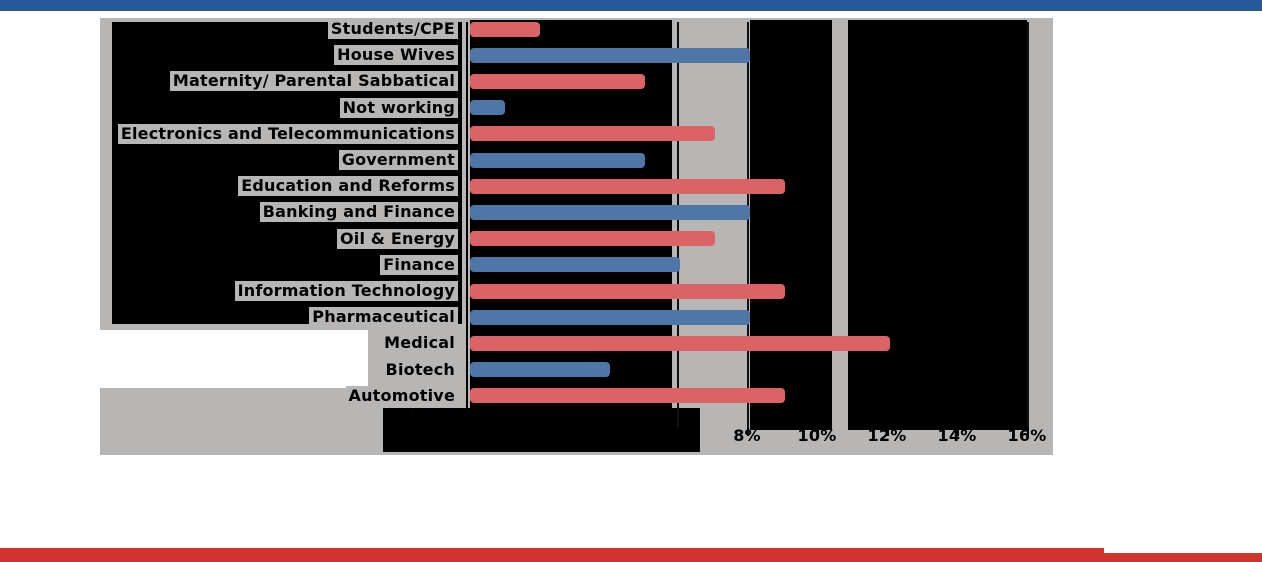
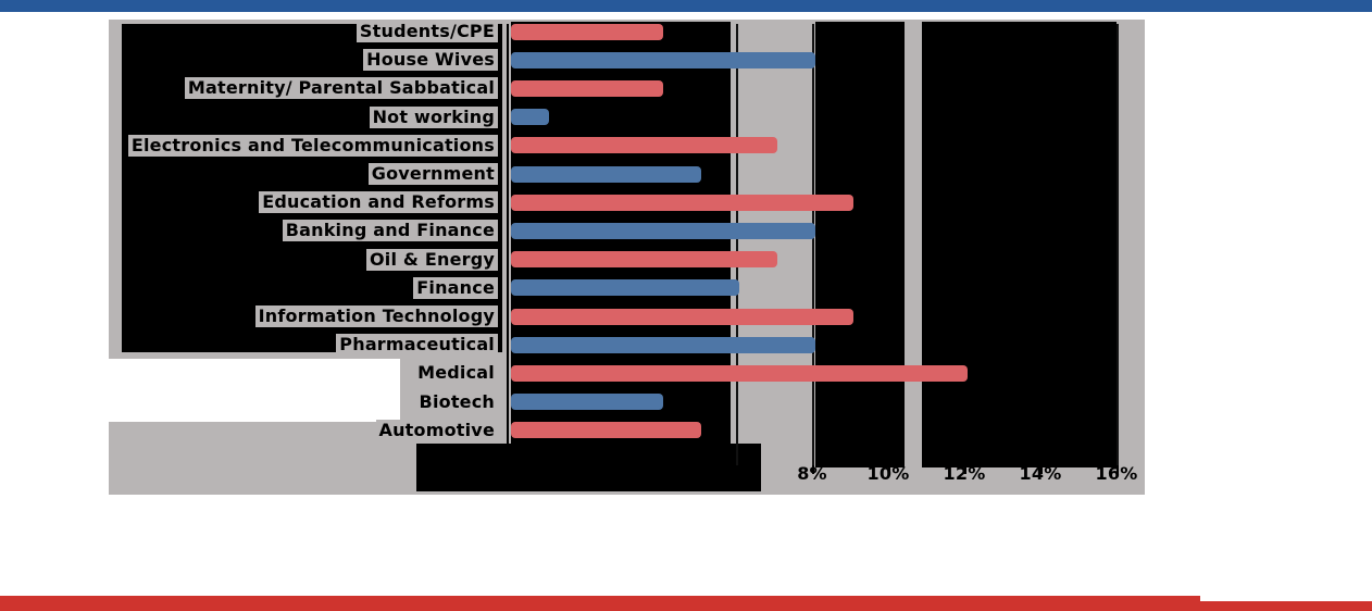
Students/CPE: 2% -> 4%
Maternity/ Parental Sabbatical: 5% -> 4%
Automotive: 9% -> 5%
